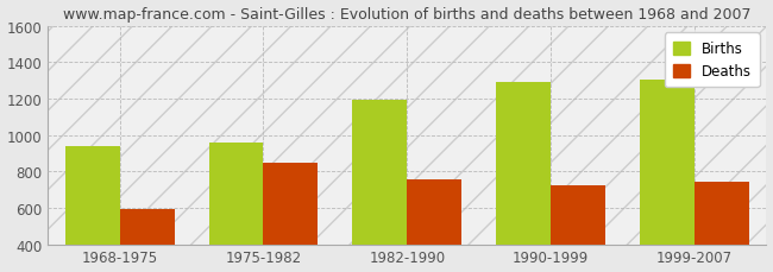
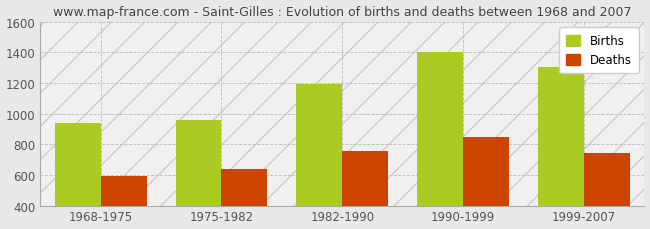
Deaths/1975-1982: 850 -> 640
Births/1990-1999: 1290 -> 1400
Deaths/1990-1999: 720 -> 850
